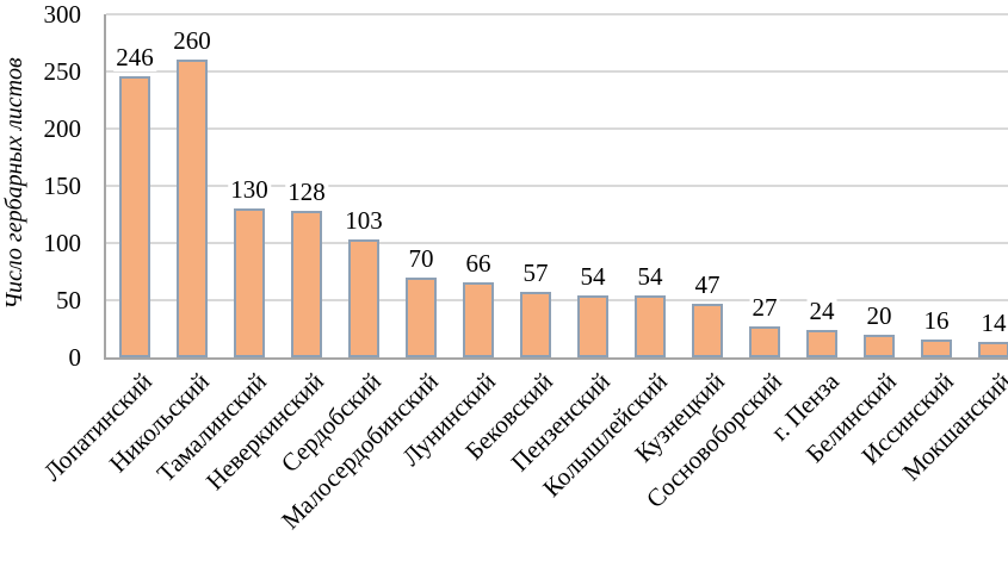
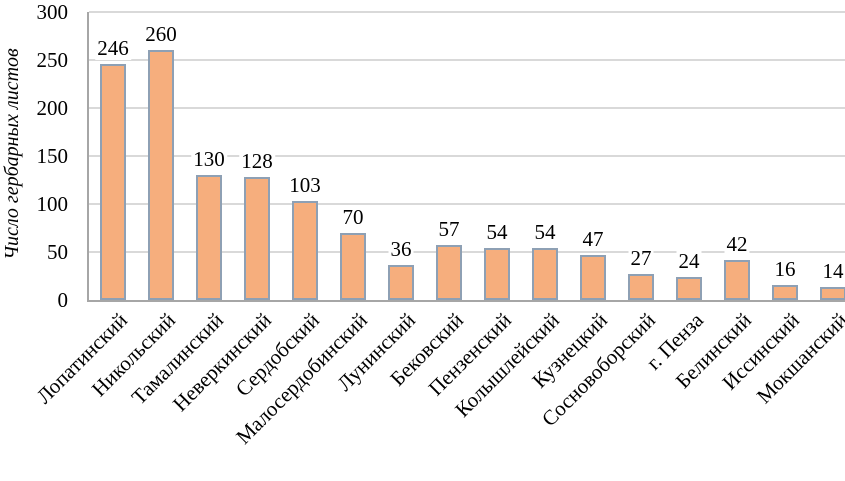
Лунинский: 66 -> 36
Белинский: 20 -> 42
